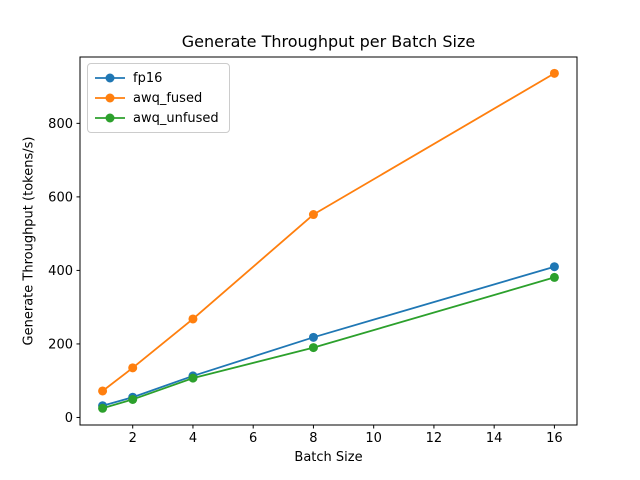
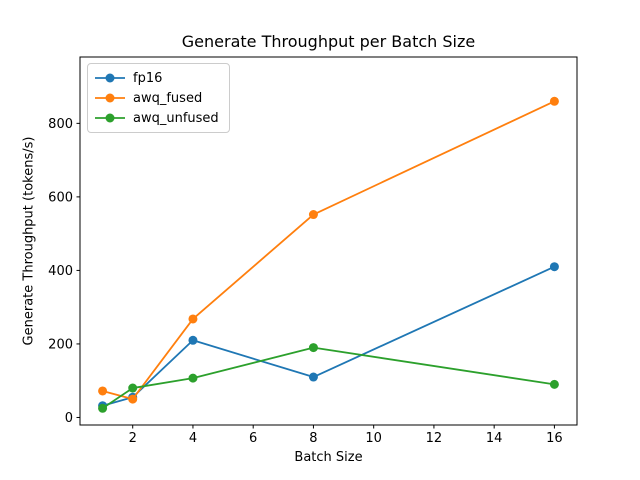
awq_fused/2: 140 -> 50
awq_unfused/2: 50 -> 80
fp16/4: 110 -> 210
fp16/8: 220 -> 110
awq_fused/16: 940 -> 860
awq_unfused/16: 380 -> 90
